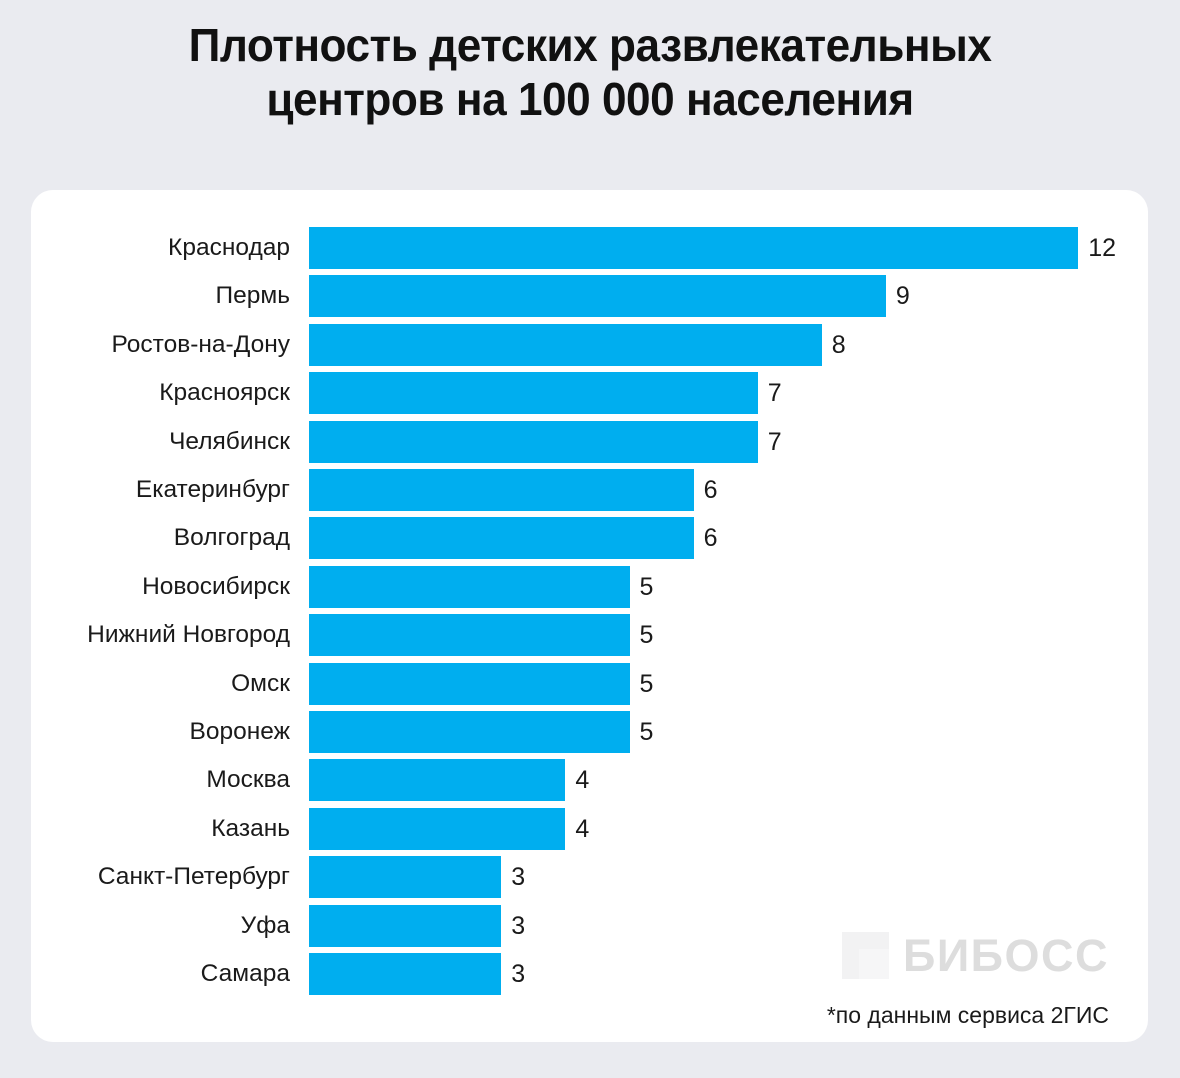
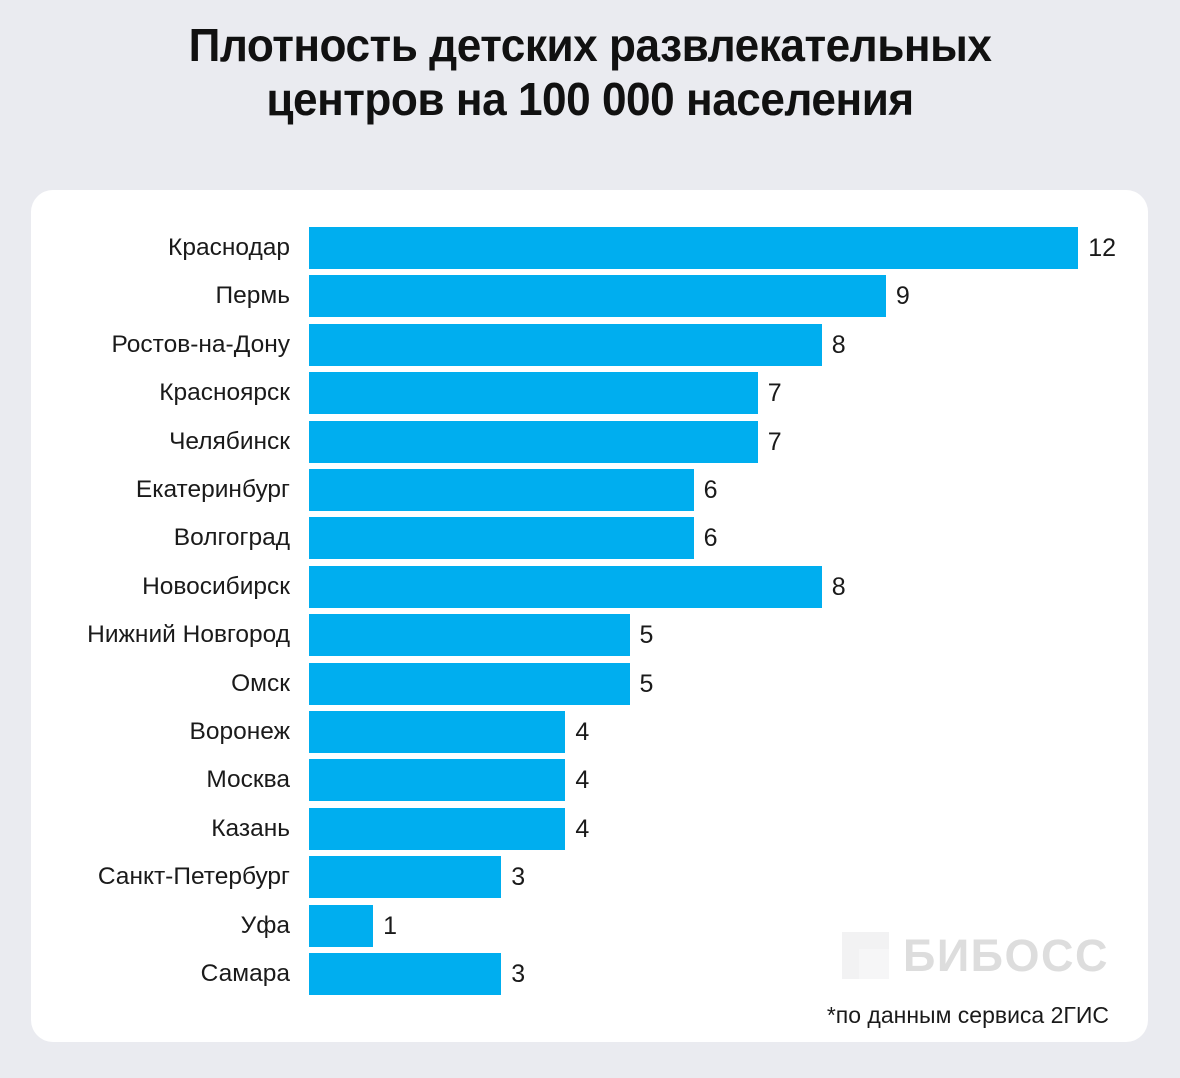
Новосибирск: 5 -> 8
Воронеж: 5 -> 4
Уфа: 3 -> 1
